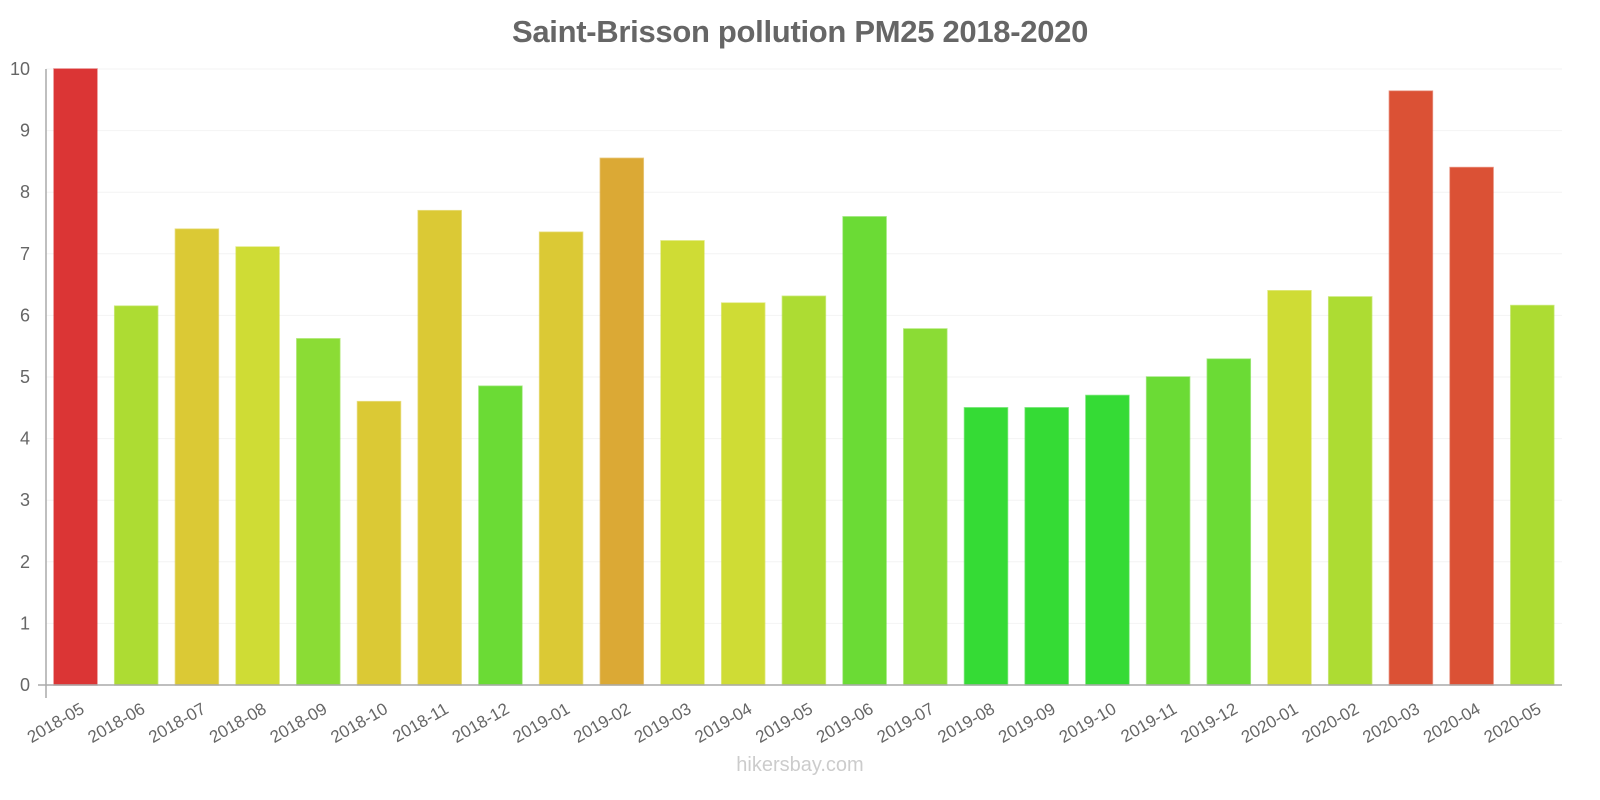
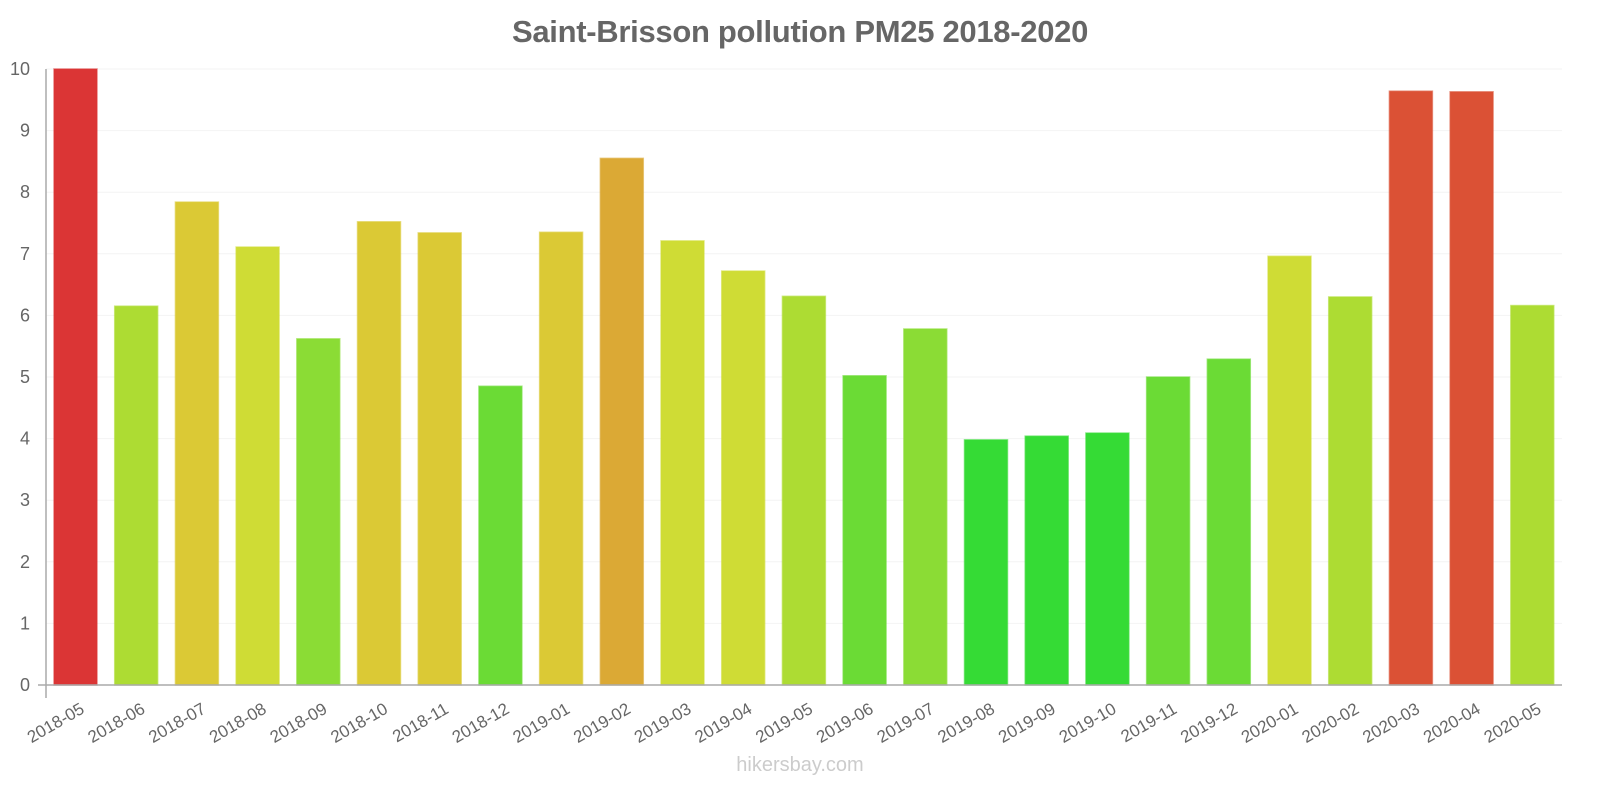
2018-07: 7.4 -> 7.8
2018-10: 4.6 -> 7.5
2018-11: 7.7 -> 7.3
2019-04: 6.2 -> 6.7
2019-06: 7.6 -> 5.0
2019-08: 4.5 -> 4.0
2019-09: 4.5 -> 4.0
2019-10: 4.7 -> 4.1
2020-01: 6.4 -> 7.0
2020-04: 8.4 -> 9.6
